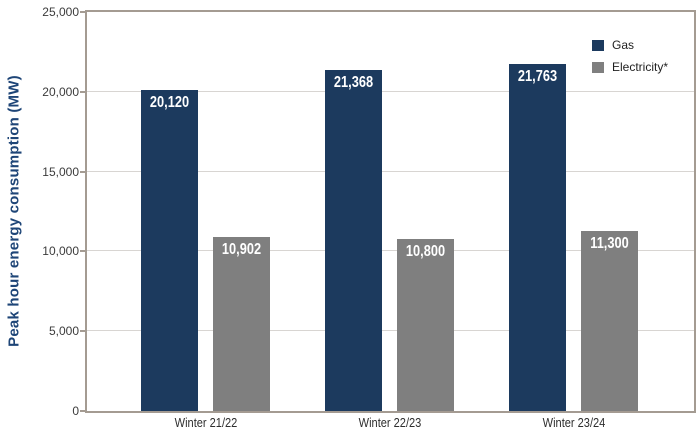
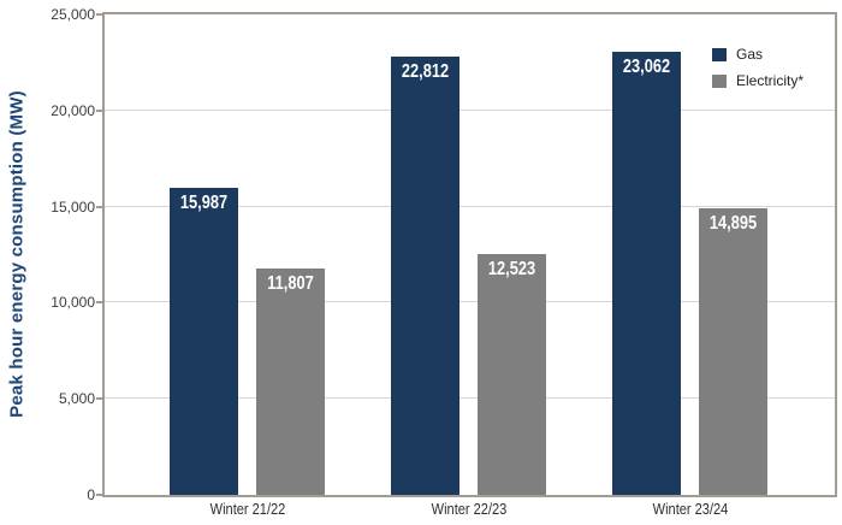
Gas/Winter 21/22: 20,120 -> 15,987
Electricity*/Winter 21/22: 10,902 -> 11,807
Gas/Winter 22/23: 21,368 -> 22,812
Electricity*/Winter 22/23: 10,800 -> 12,523
Gas/Winter 23/24: 21,763 -> 23,062
Electricity*/Winter 23/24: 11,300 -> 14,895
